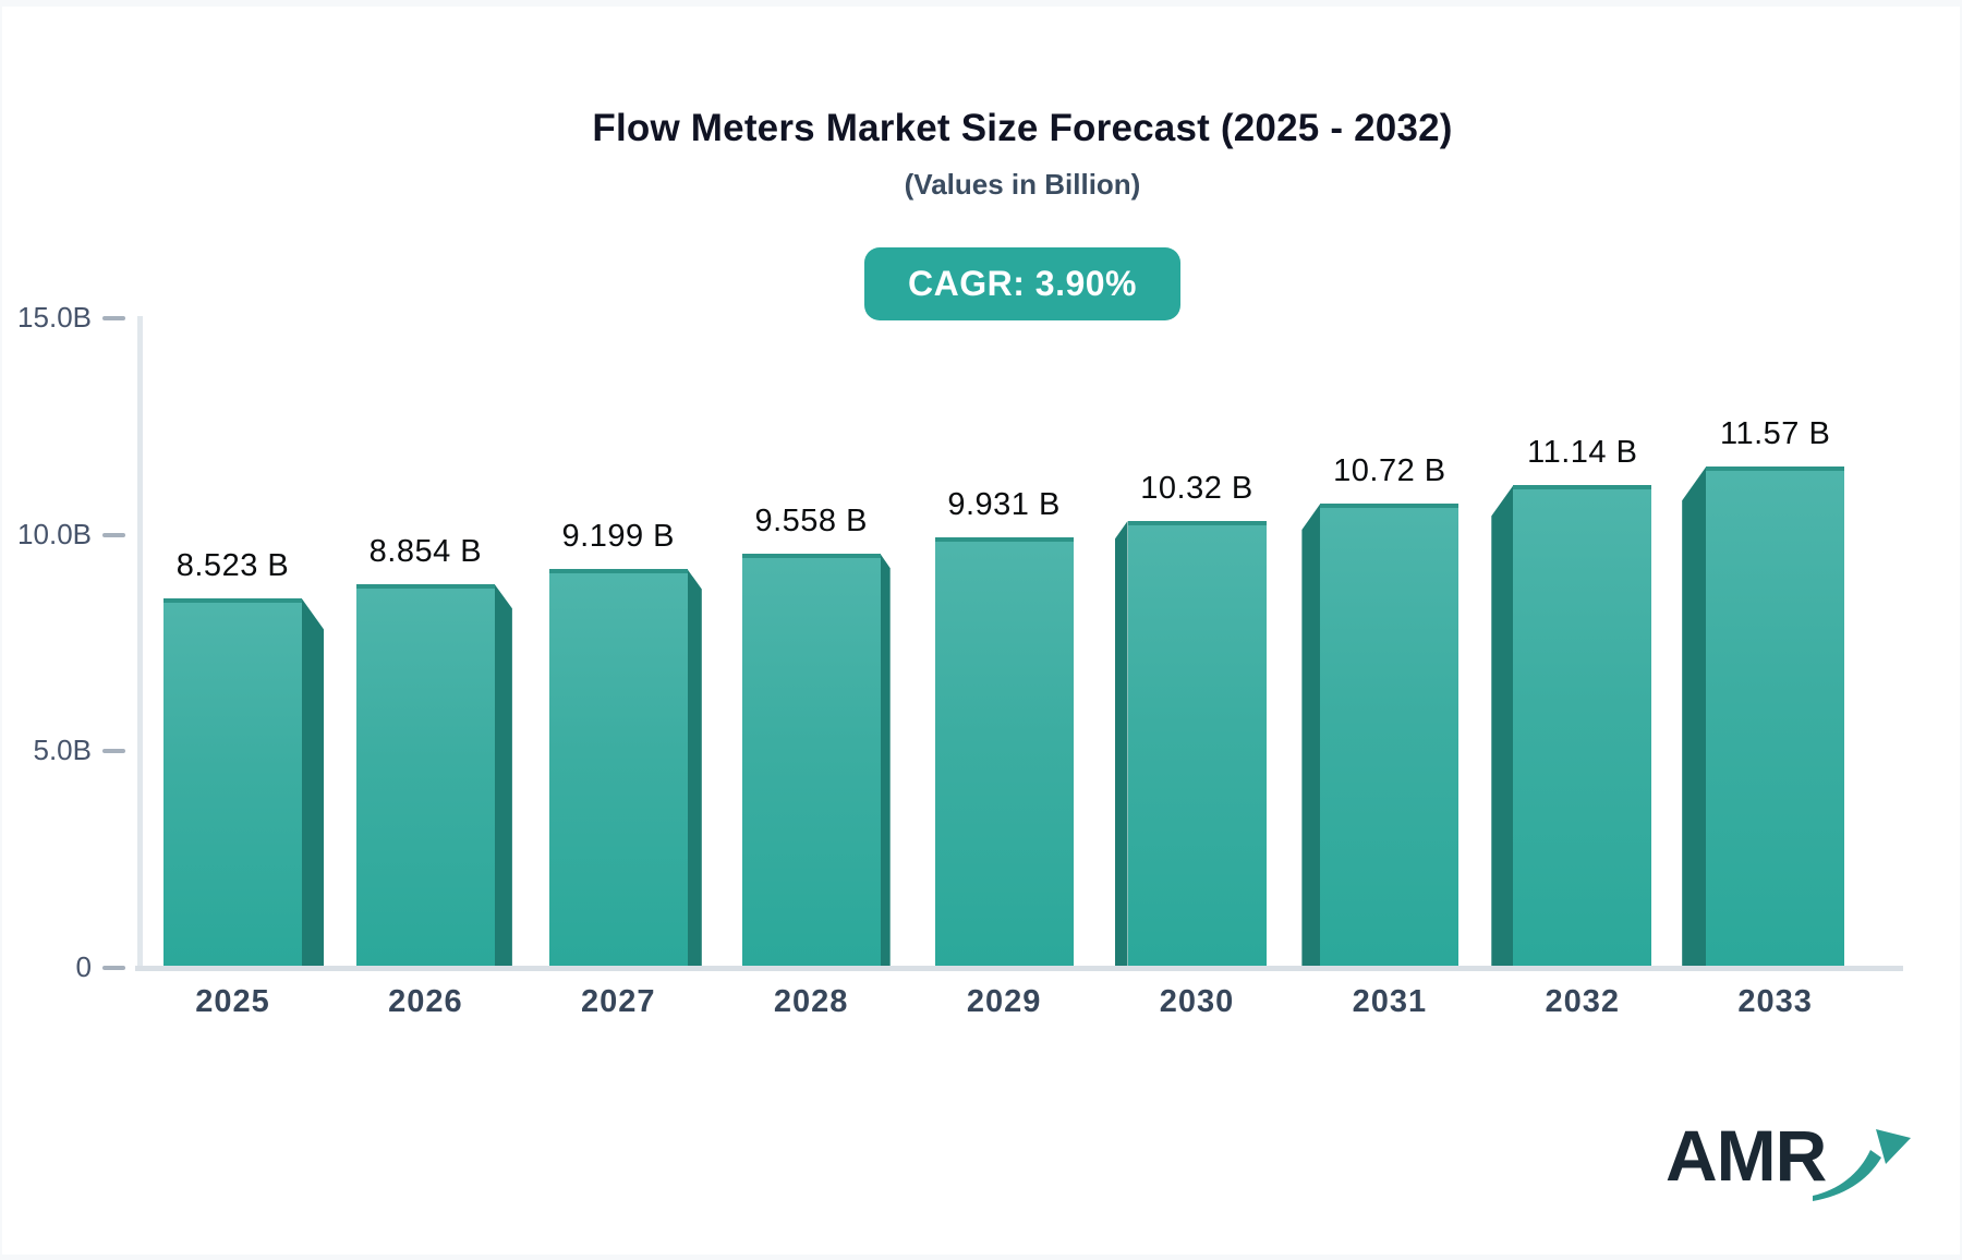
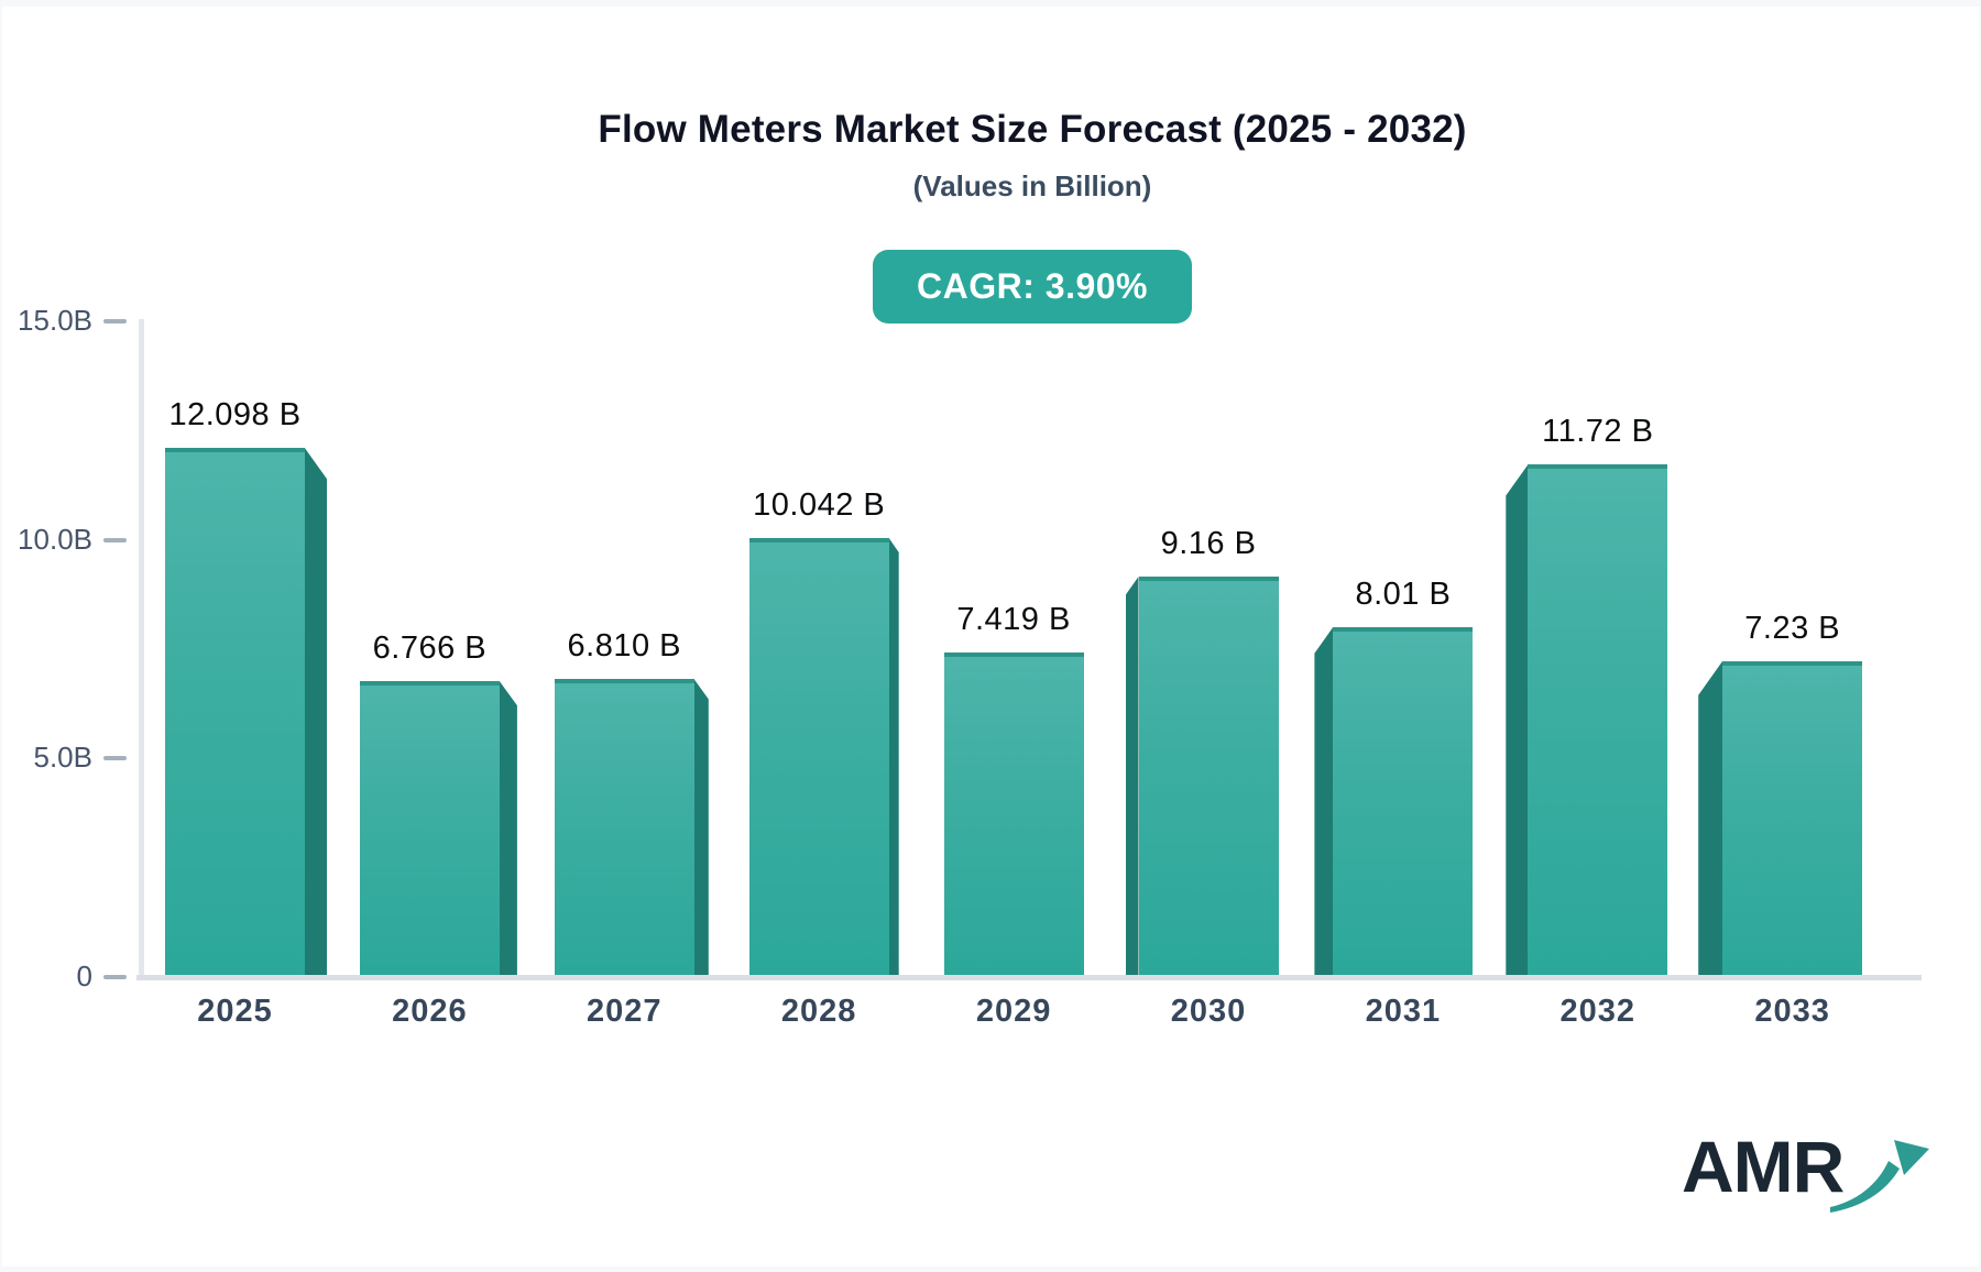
2025: 8.523 -> 12.098
2026: 8.854 -> 6.766
2027: 9.199 -> 6.810
2028: 9.558 -> 10.042
2029: 9.931 -> 7.419
2030: 10.32 -> 9.16
2031: 10.72 -> 8.01
2032: 11.14 -> 11.72
2033: 11.57 -> 7.23
